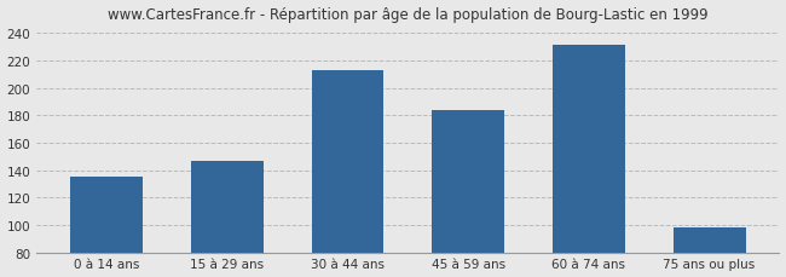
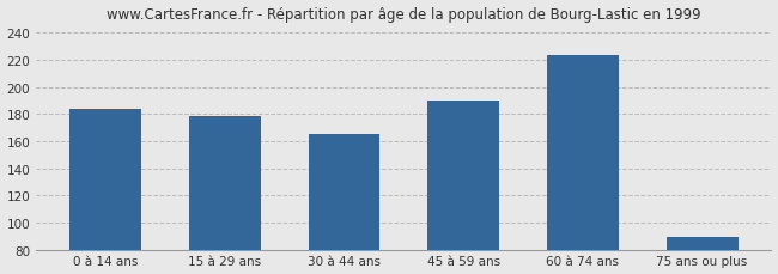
0 à 14 ans: 135 -> 184
15 à 29 ans: 147 -> 178
30 à 44 ans: 213 -> 165
45 à 59 ans: 184 -> 190
60 à 74 ans: 231 -> 223
75 ans ou plus: 98 -> 89
